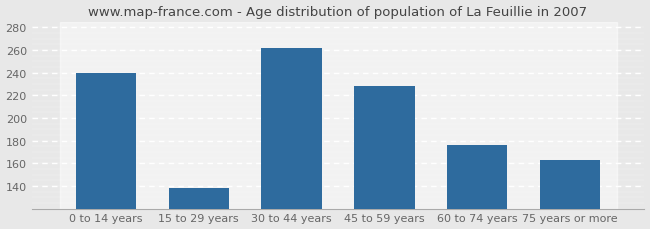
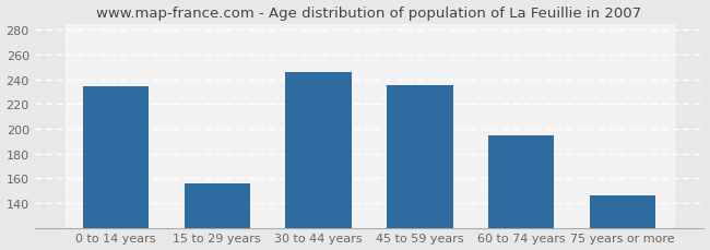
0 to 14 years: 240 -> 234
15 to 29 years: 138 -> 156
30 to 44 years: 262 -> 246
45 to 59 years: 228 -> 235
60 to 74 years: 176 -> 195
75 years or more: 163 -> 146
